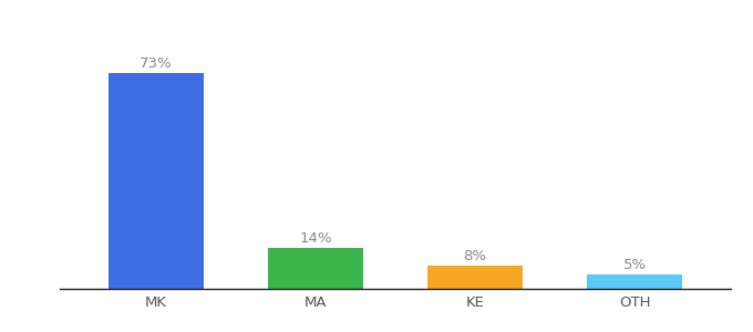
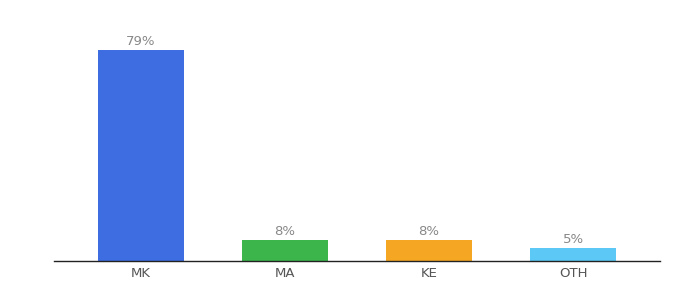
MK: 73% -> 79%
MA: 14% -> 8%
